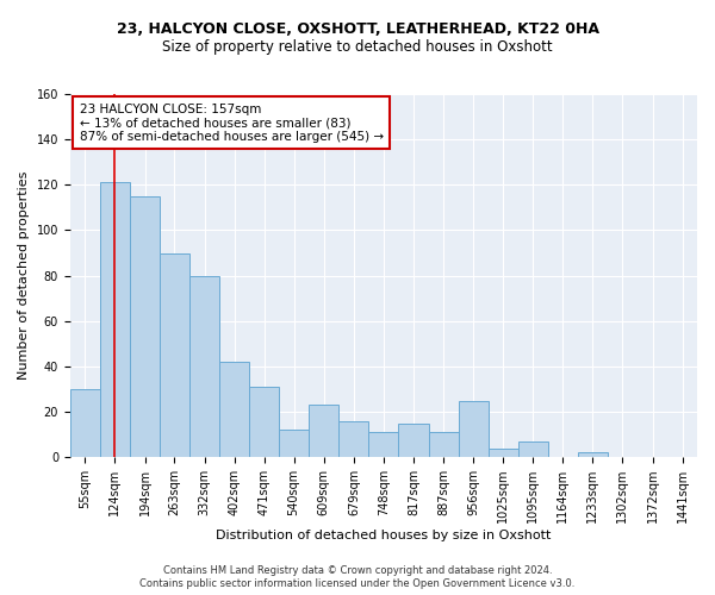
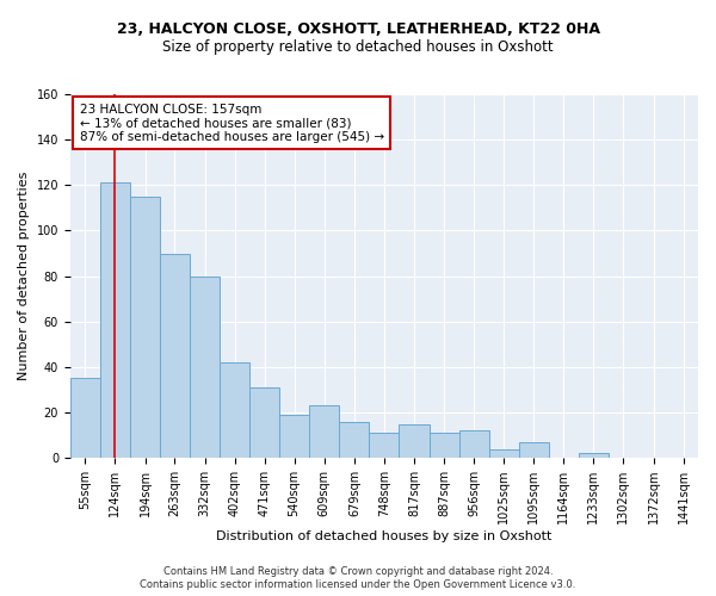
55sqm: 30 -> 35
540sqm: 12 -> 19
956sqm: 25 -> 12
